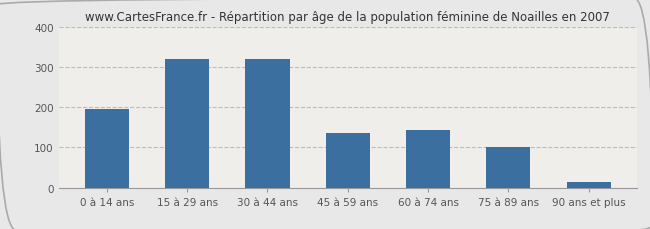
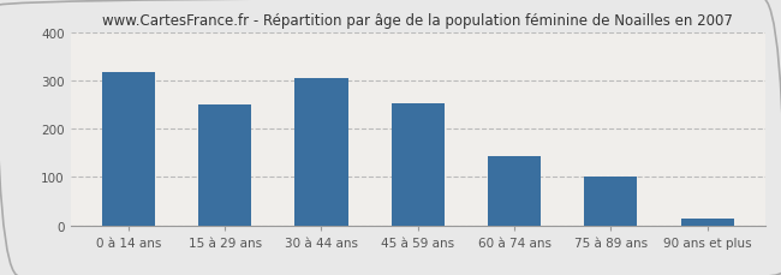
0 à 14 ans: 195 -> 318
15 à 29 ans: 320 -> 249
30 à 44 ans: 320 -> 305
45 à 59 ans: 135 -> 252
